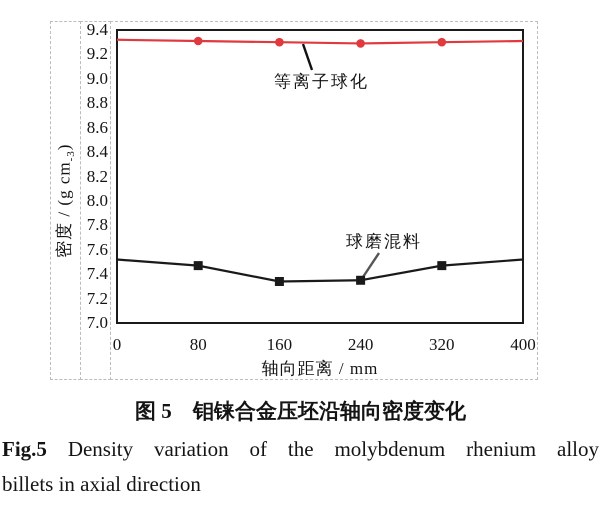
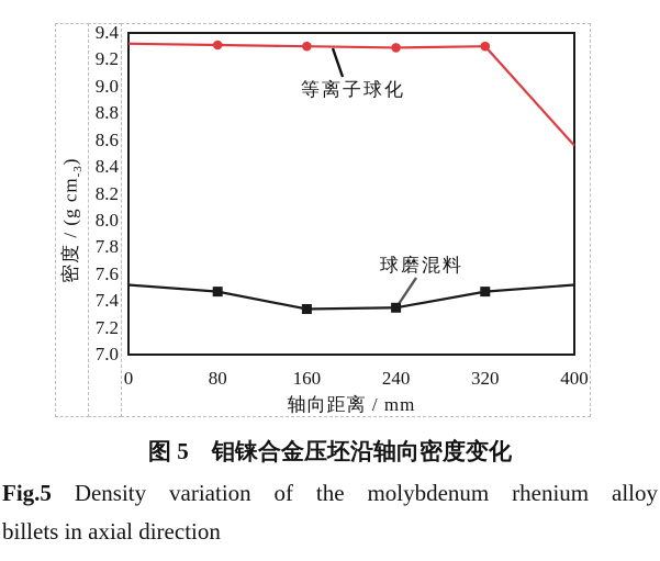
等离子球化/400: 9.31 -> 8.56
